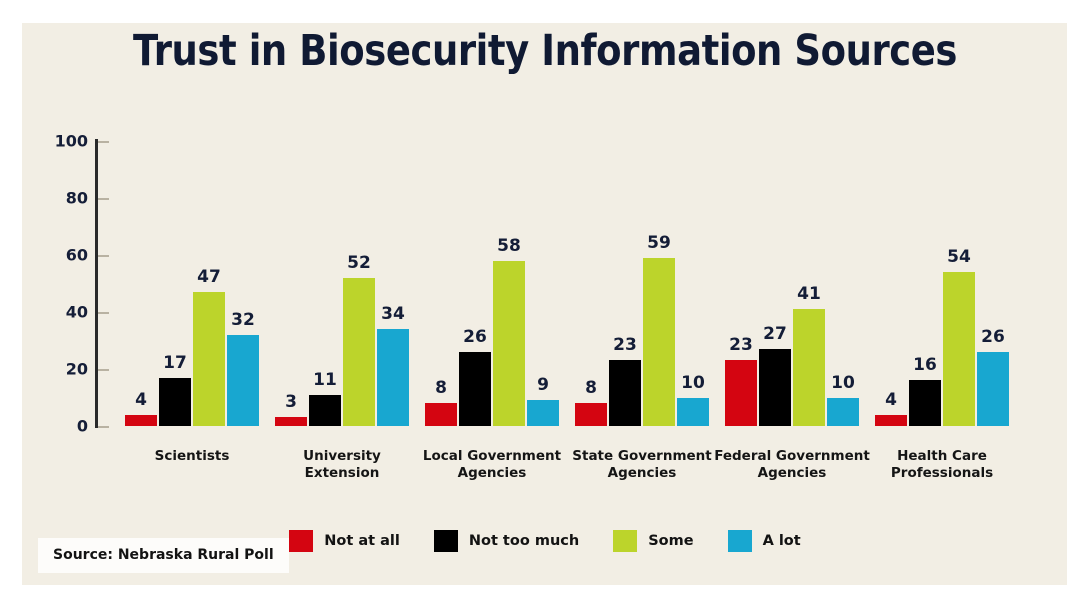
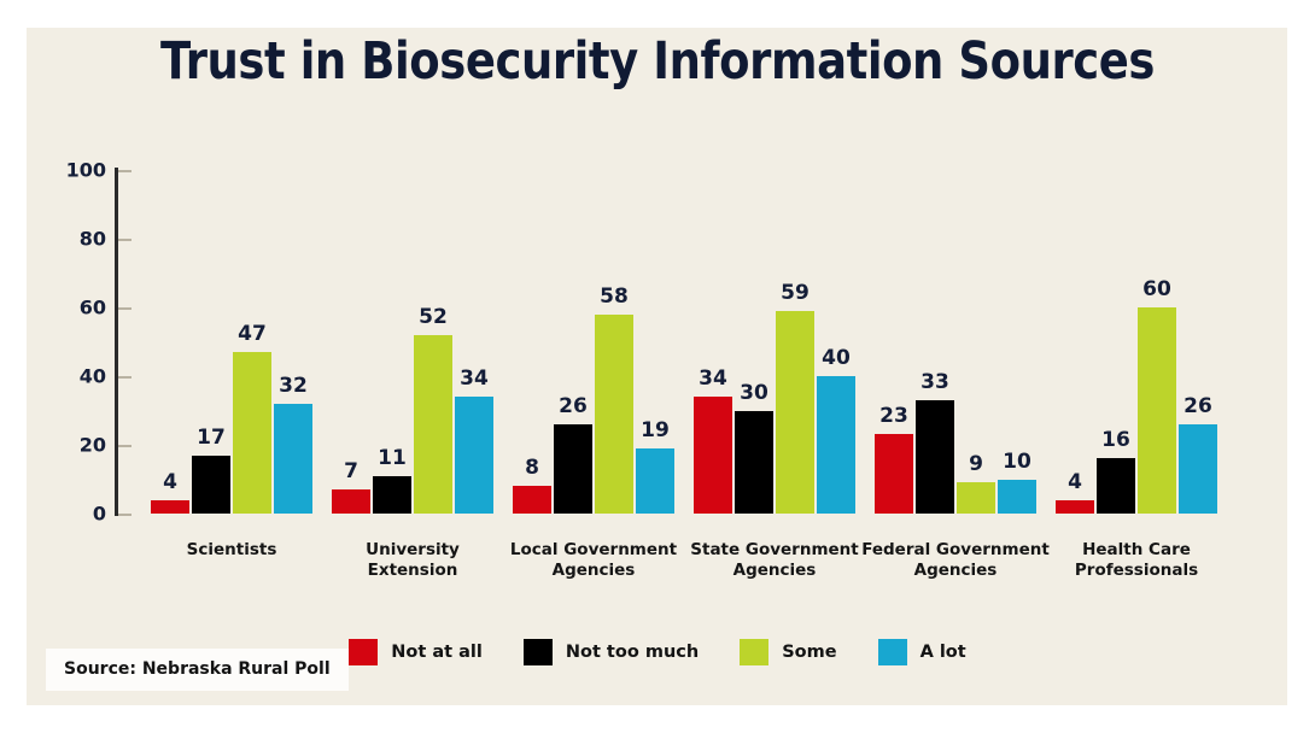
Not at all/University Extension: 3 -> 7
A lot/Local Government Agencies: 9 -> 19
Not at all/State Government Agencies: 8 -> 34
Not too much/State Government Agencies: 23 -> 30
A lot/State Government Agencies: 10 -> 40
Not too much/Federal Government Agencies: 27 -> 33
Some/Federal Government Agencies: 41 -> 9
Some/Health Care Professionals: 54 -> 60
